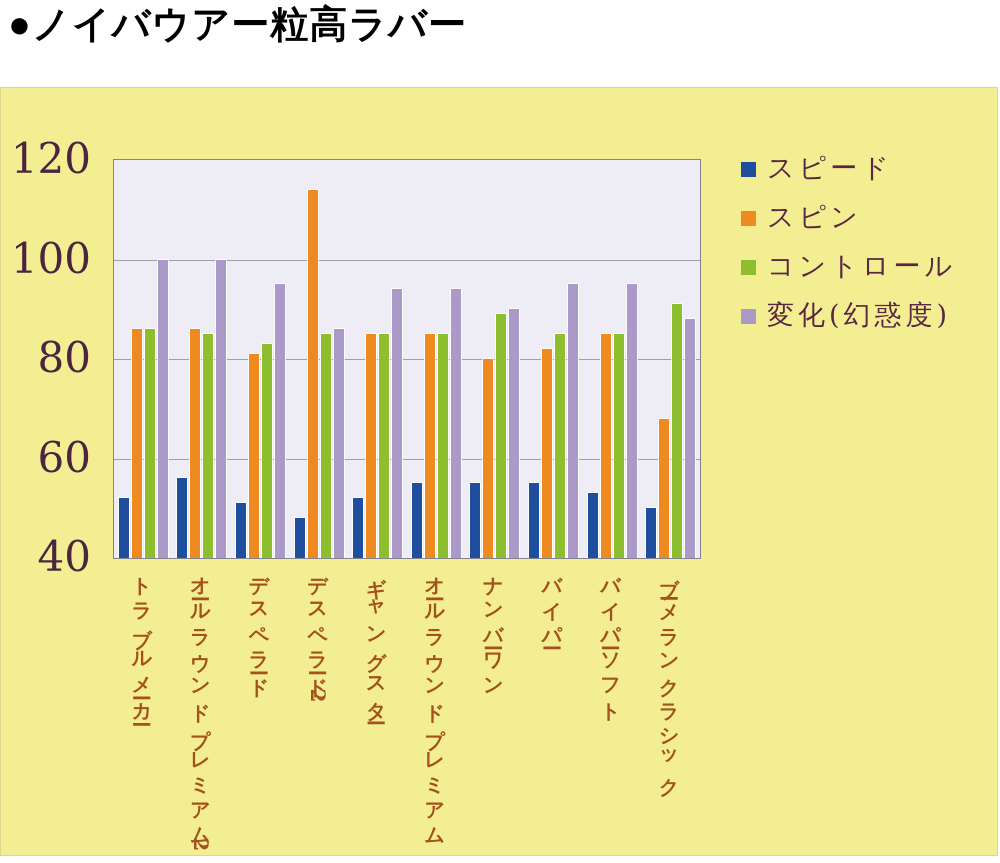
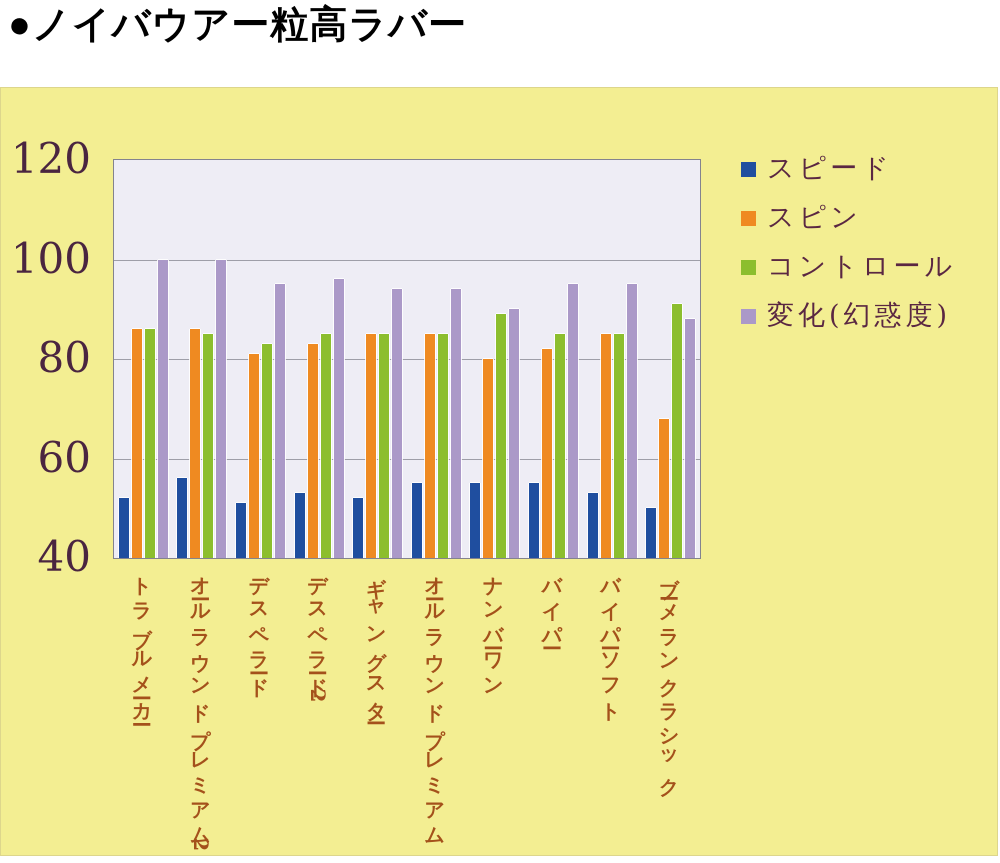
スピード/デスペラード2: 48 -> 53
スピン/デスペラード2: 114 -> 83
変化(幻惑度)/デスペラード2: 86 -> 96
